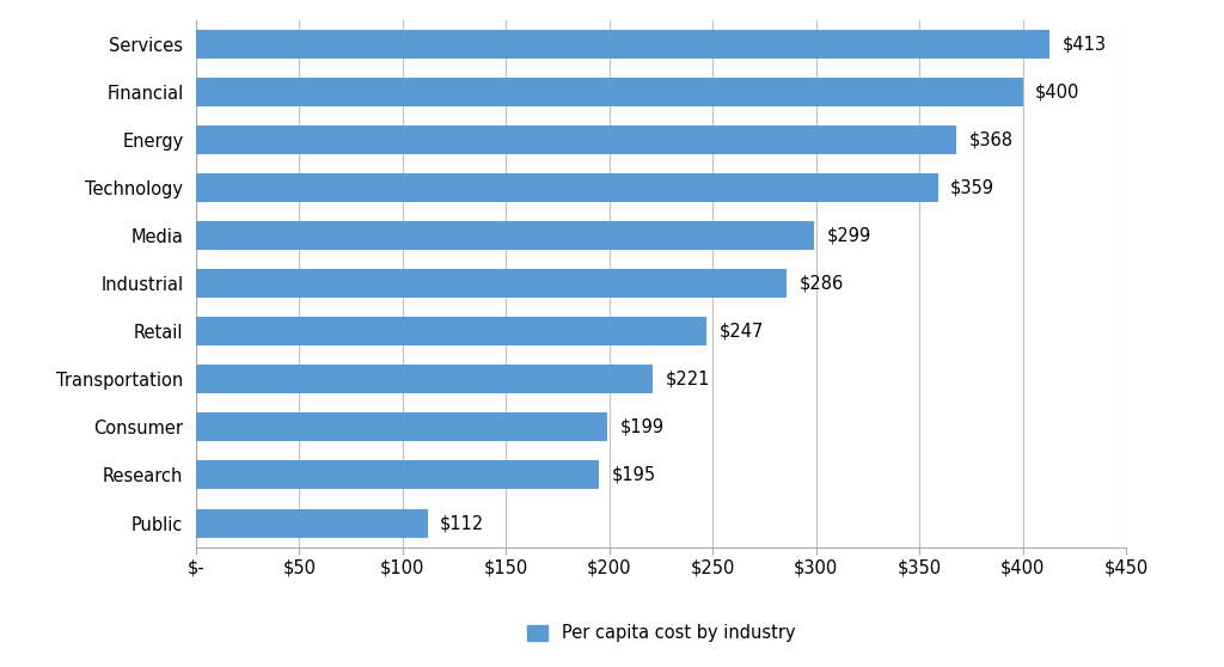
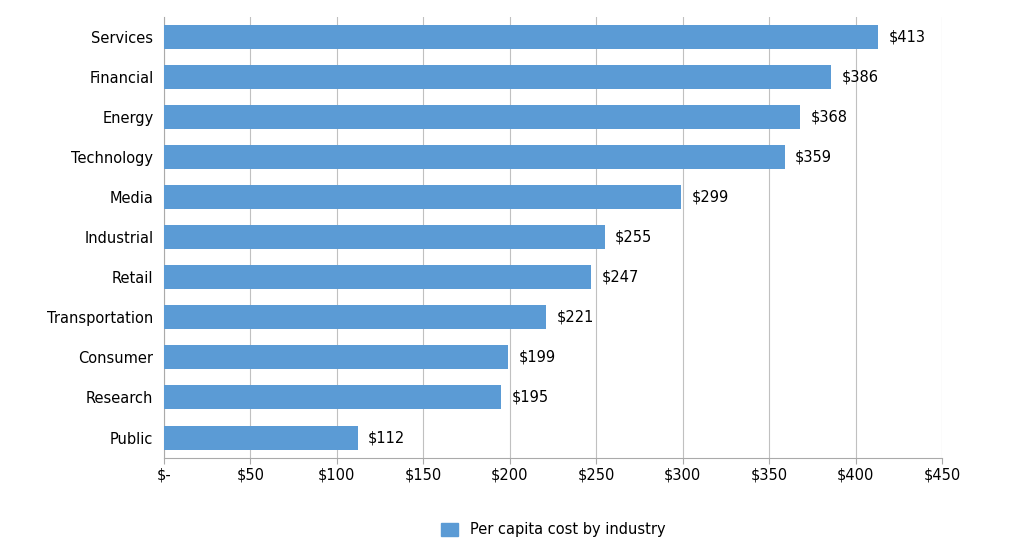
Financial: $400 -> $386
Industrial: $286 -> $255
